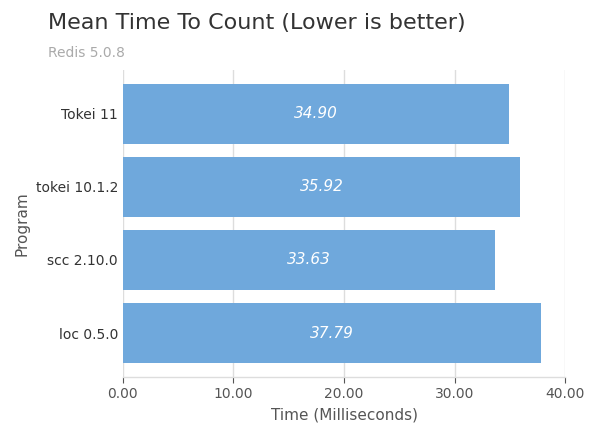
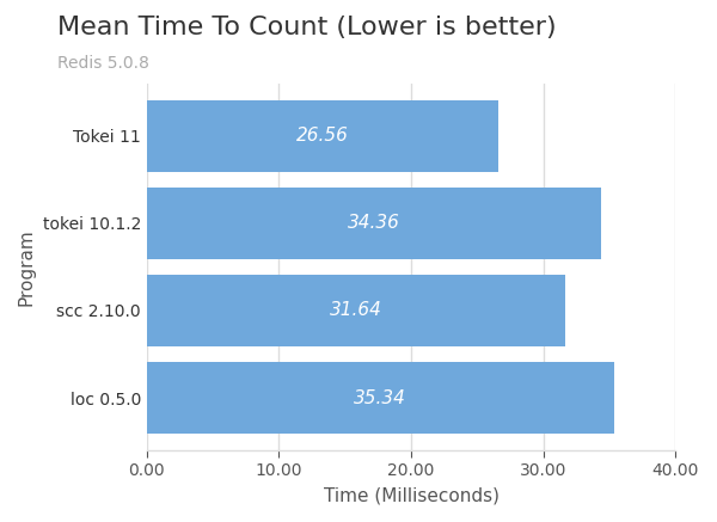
Tokei 11: 34.90 -> 26.56
tokei 10.1.2: 35.92 -> 34.36
scc 2.10.0: 33.63 -> 31.64
loc 0.5.0: 37.79 -> 35.34
